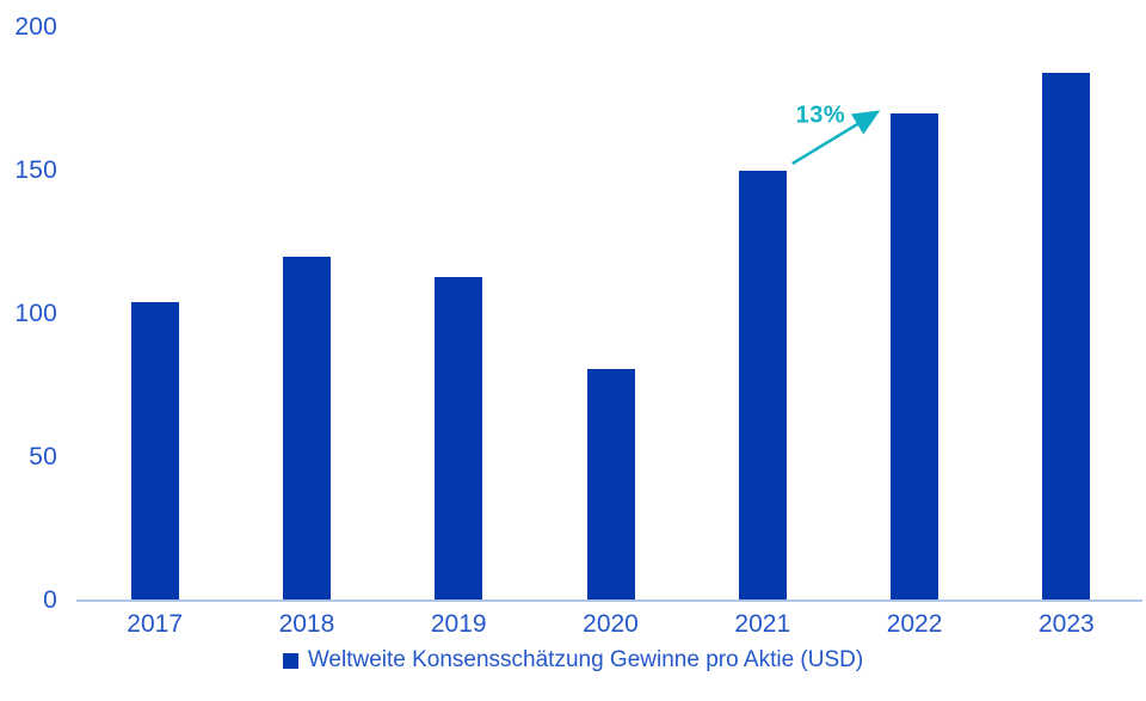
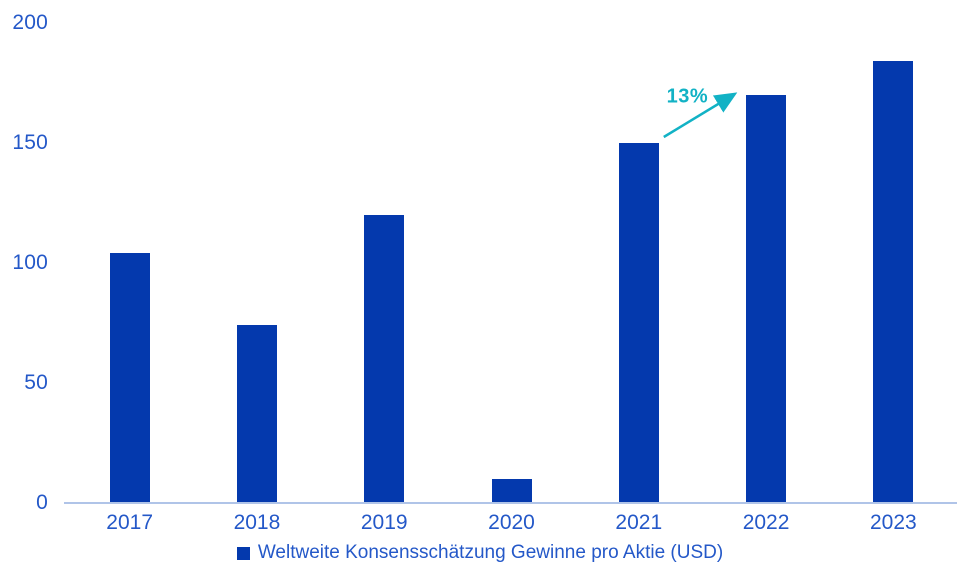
2018: 120 -> 74
2019: 113 -> 120
2020: 81 -> 10
